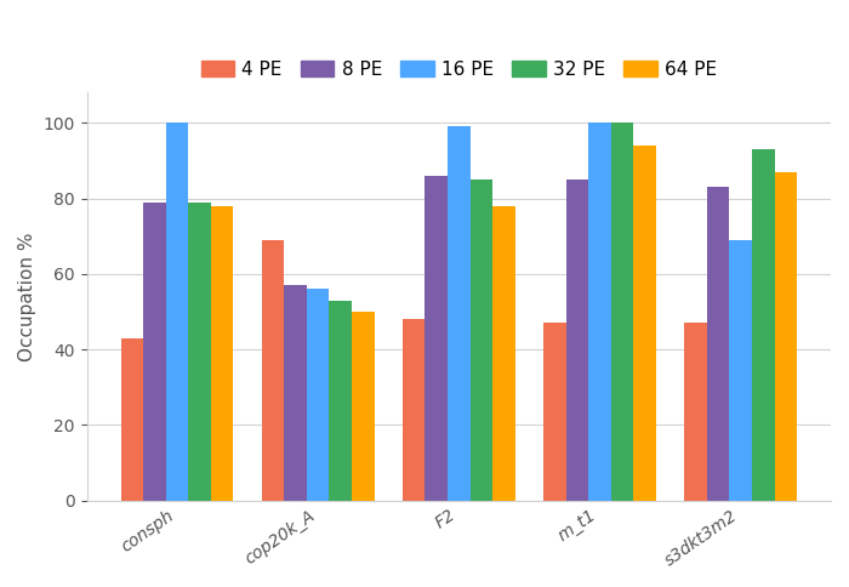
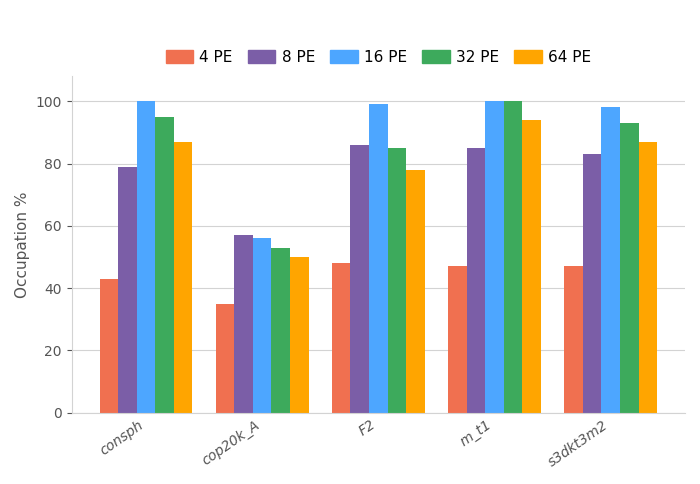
32 PE/consph: 79 -> 95
64 PE/consph: 78 -> 87
4 PE/cop20k_A: 69 -> 35
16 PE/s3dkt3m2: 69 -> 98
